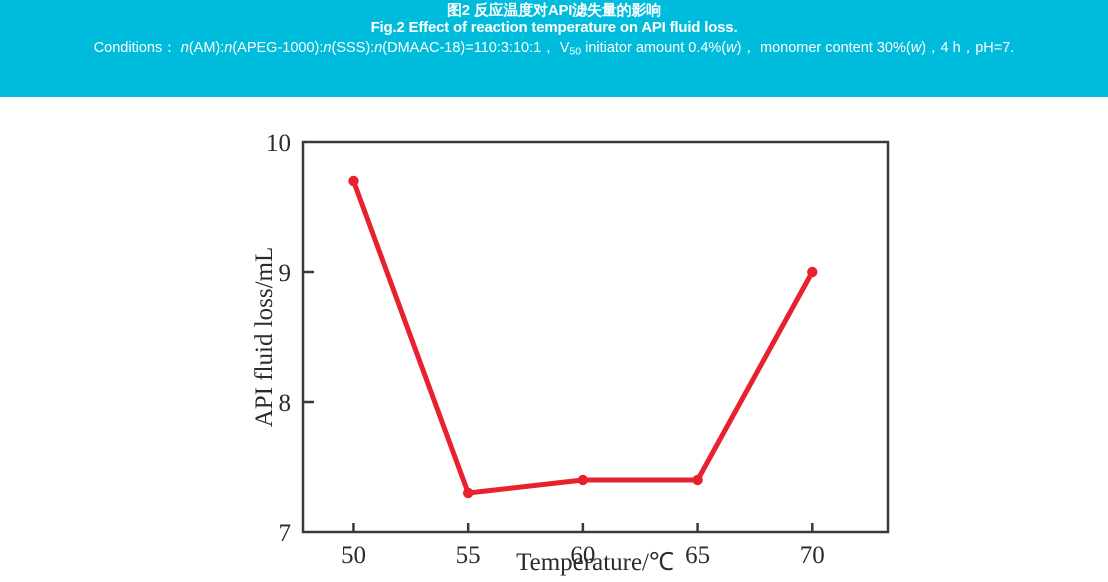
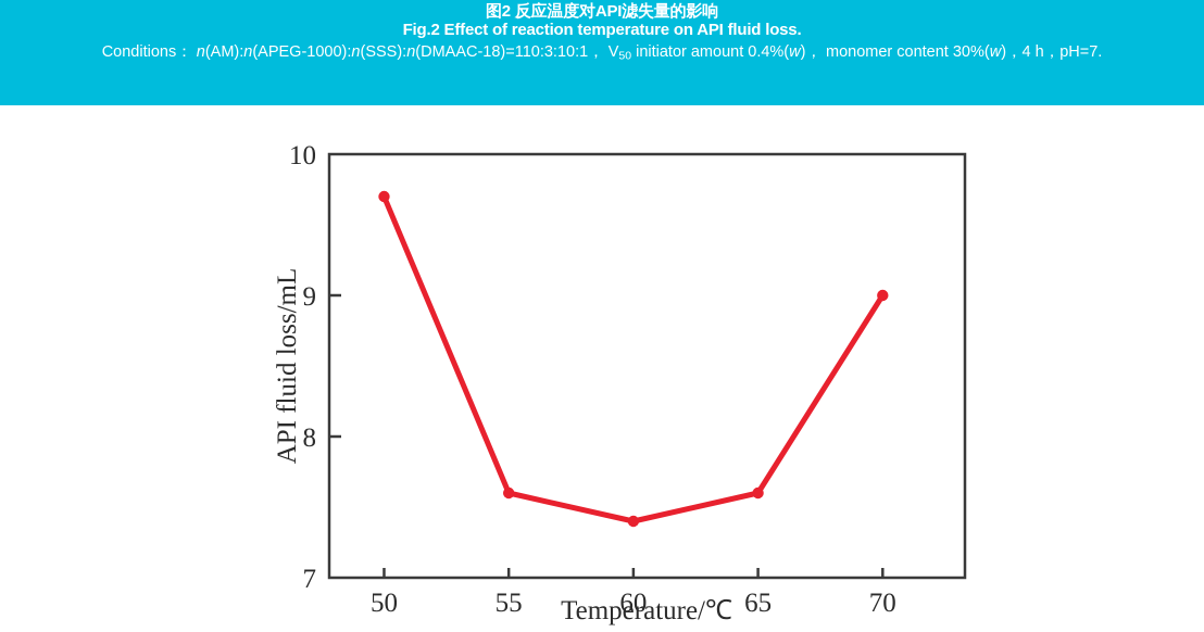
55: 7.3 -> 7.6
65: 7.4 -> 7.6
